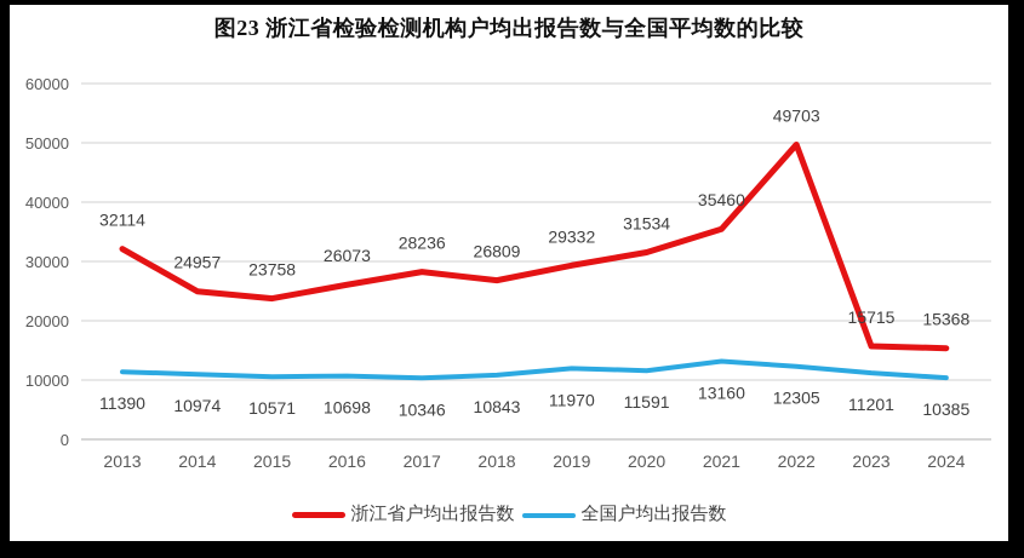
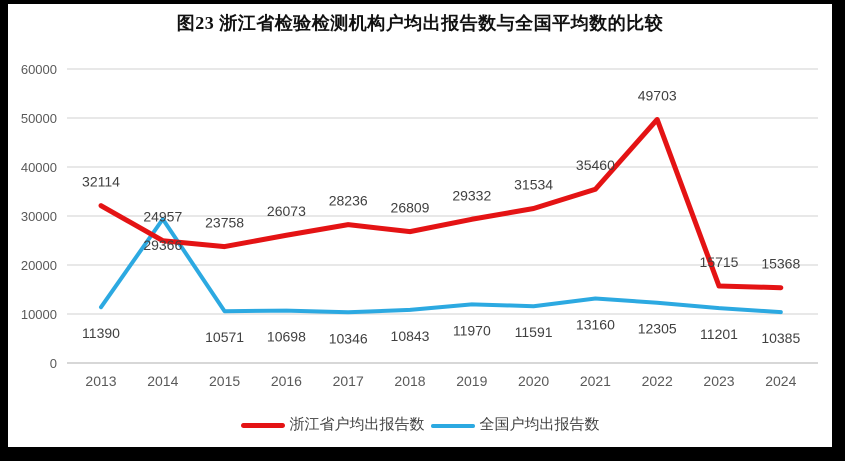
全国户均出报告数/2014: 10974 -> 29366
